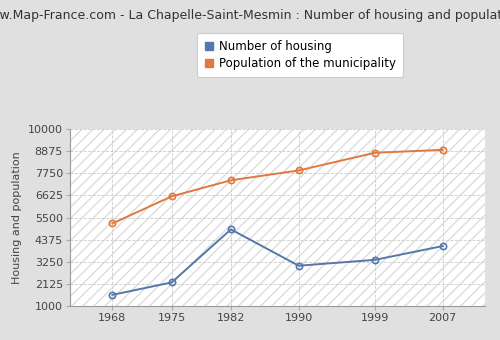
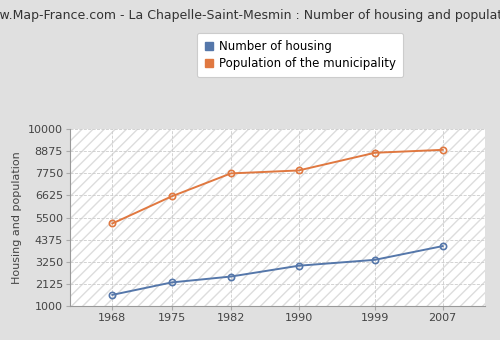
Number of housing/1982: 4900 -> 2500
Population of the municipality/1982: 7400 -> 7800
